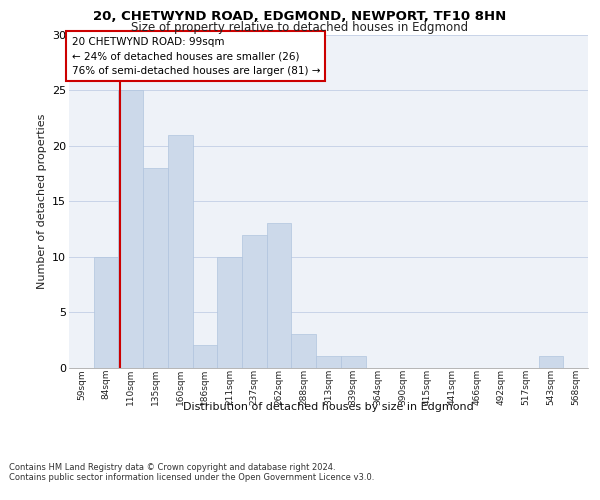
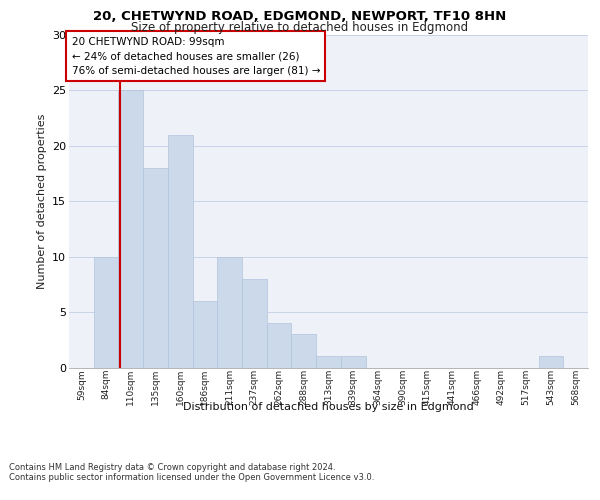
186sqm: 2 -> 6
237sqm: 12 -> 8
262sqm: 13 -> 4
